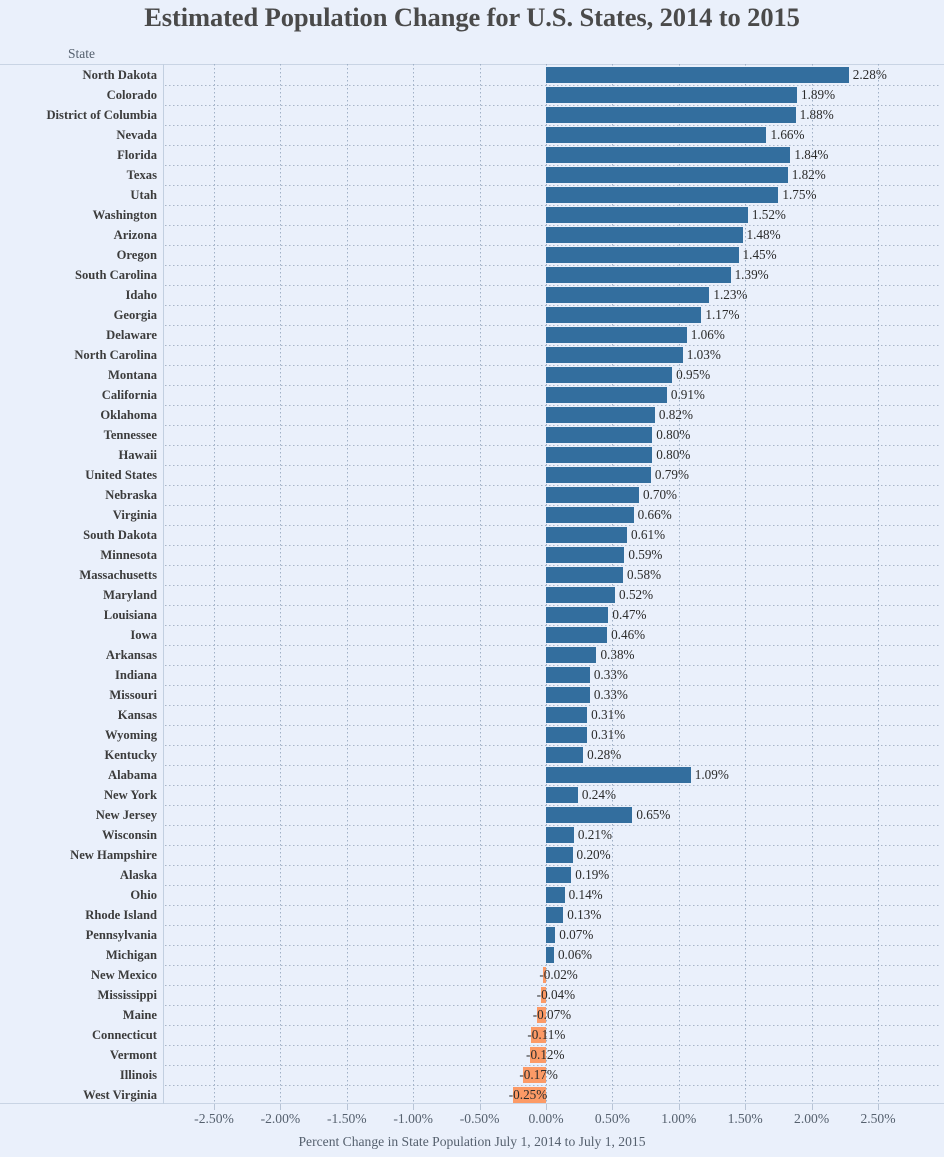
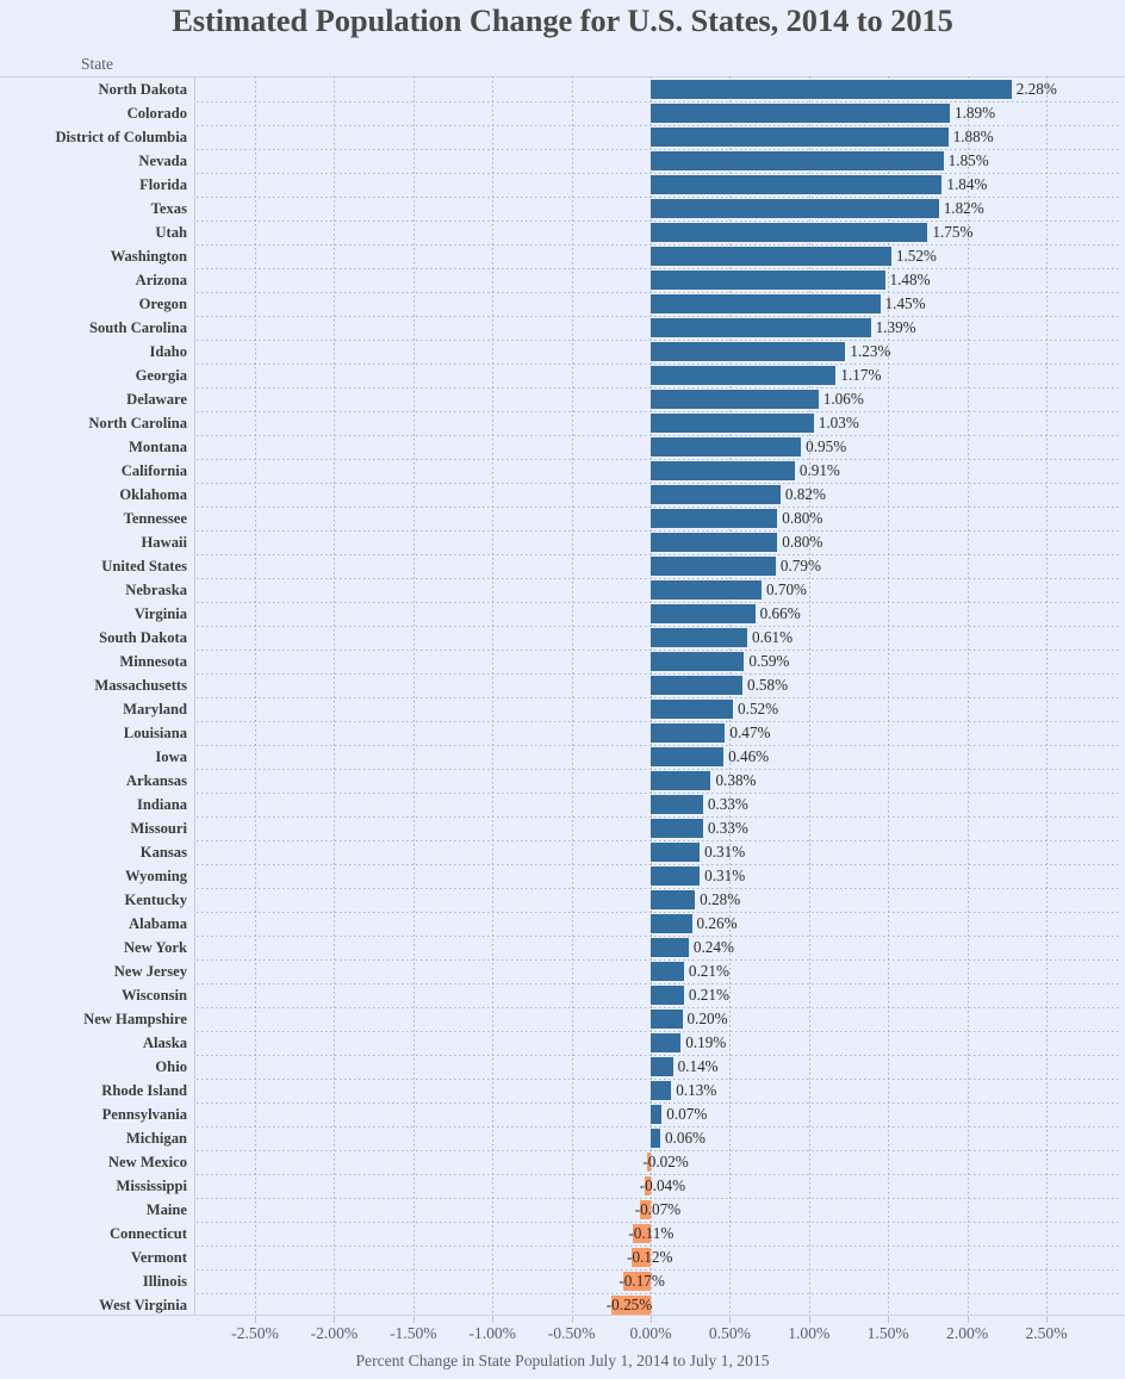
Nevada: 1.66% -> 1.85%
Alabama: 1.09% -> 0.26%
New Jersey: 0.65% -> 0.21%
